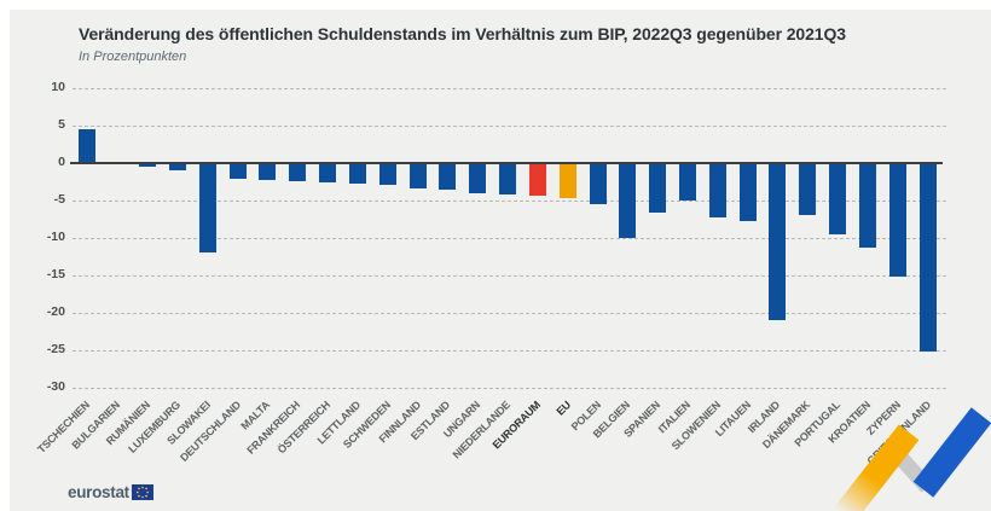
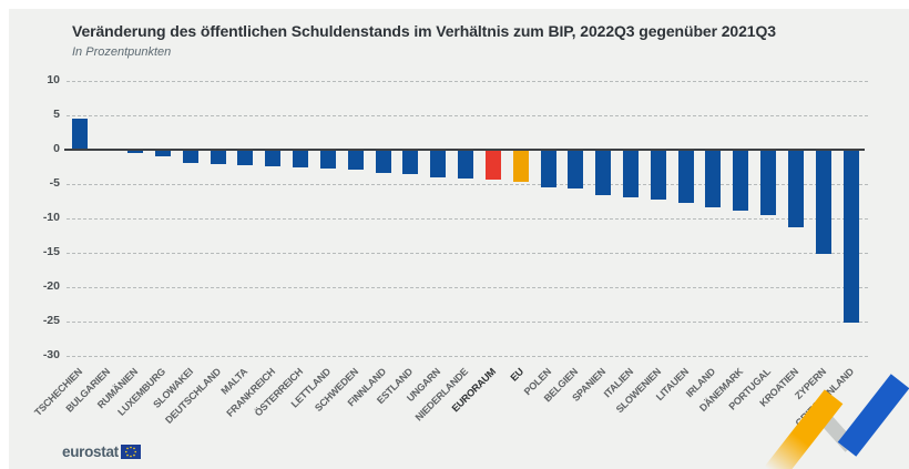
SLOWAKEI: -12 -> -2
BELGIEN: -10 -> -6
ITALIEN: -5 -> -7
IRLAND: -21 -> -8
DÄNEMARK: -7 -> -9
